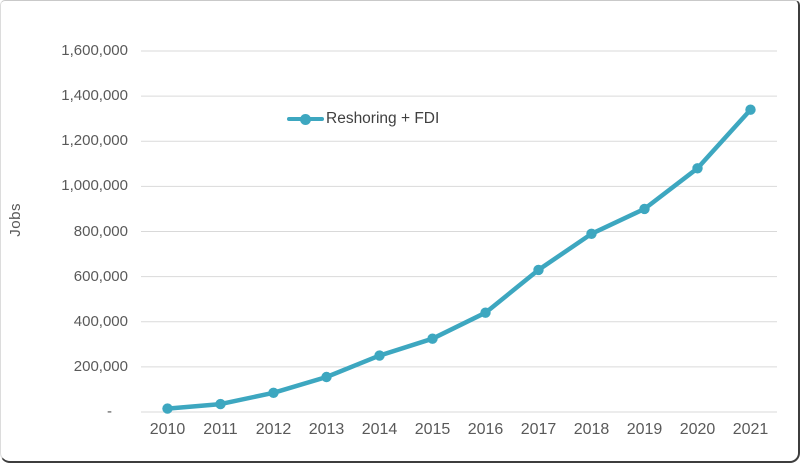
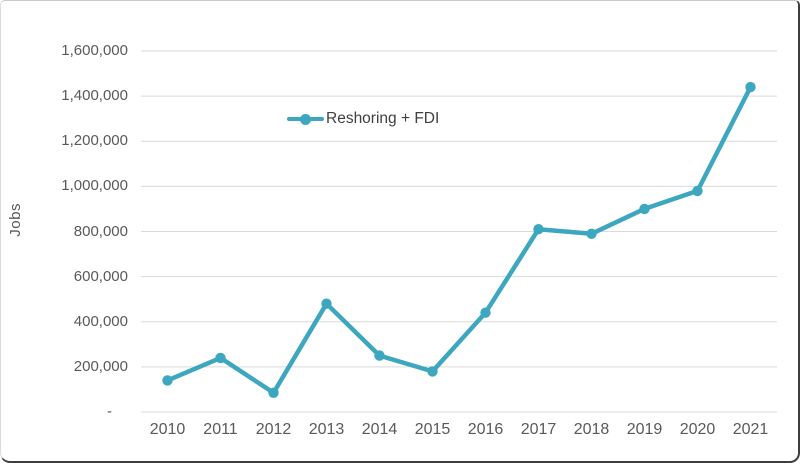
2010: 20000 -> 140000
2011: 40000 -> 240000
2013: 160000 -> 480000
2015: 320000 -> 180000
2017: 630000 -> 810000
2020: 1080000 -> 980000
2021: 1340000 -> 1440000
